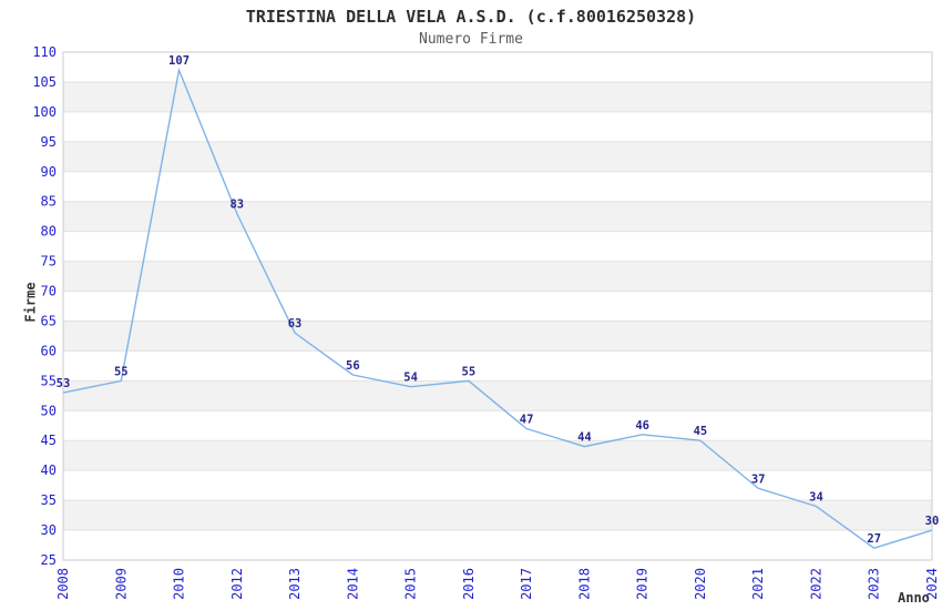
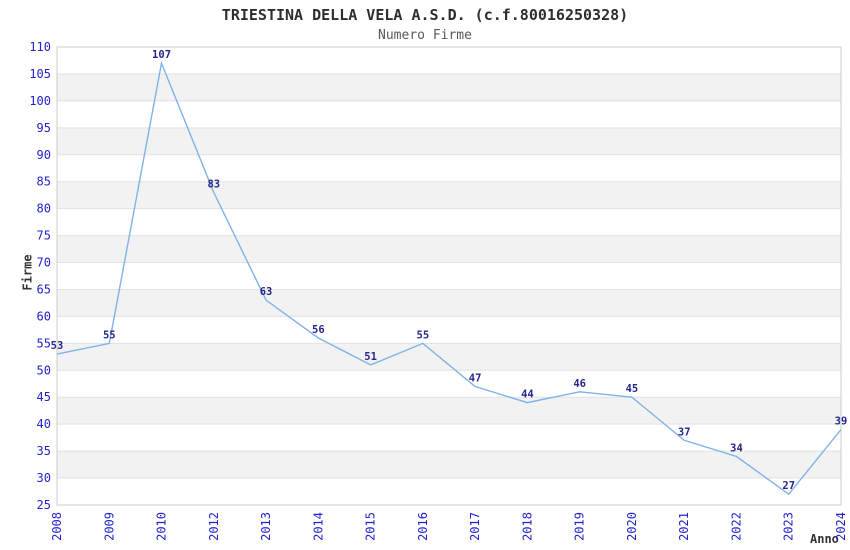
2015: 54 -> 51
2024: 30 -> 39
